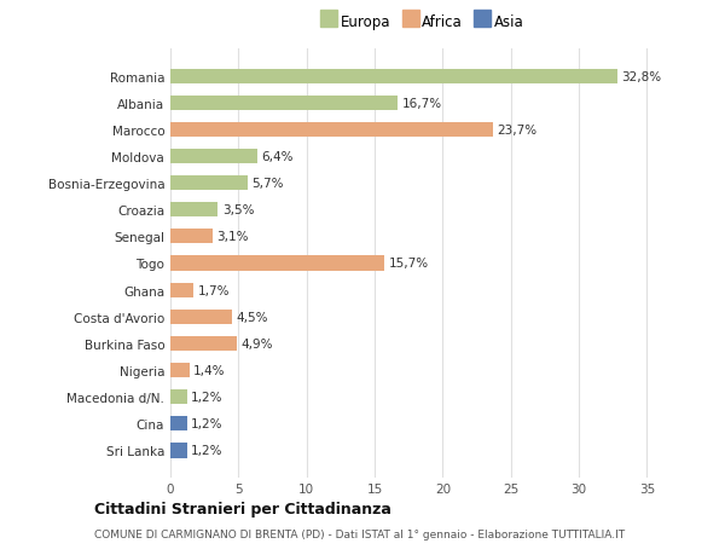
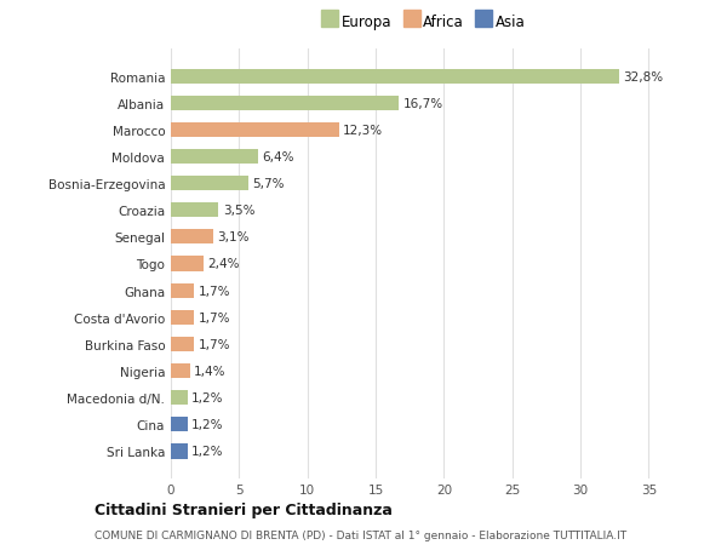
Marocco: 23,7% -> 12,3%
Togo: 15,7% -> 2,4%
Costa d'Avorio: 4,5% -> 1,7%
Burkina Faso: 4,9% -> 1,7%
